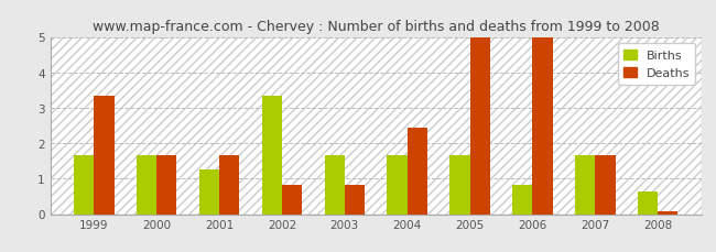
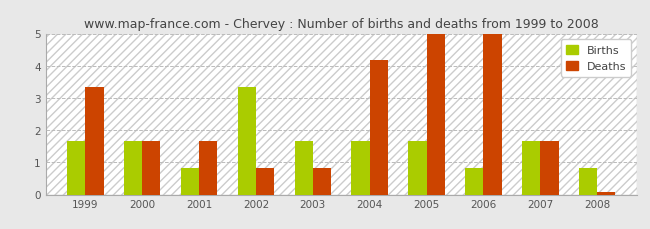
Births/2001: 1.25 -> 0.83
Deaths/2004: 2.45 -> 4.17
Births/2008: 0.65 -> 0.83
